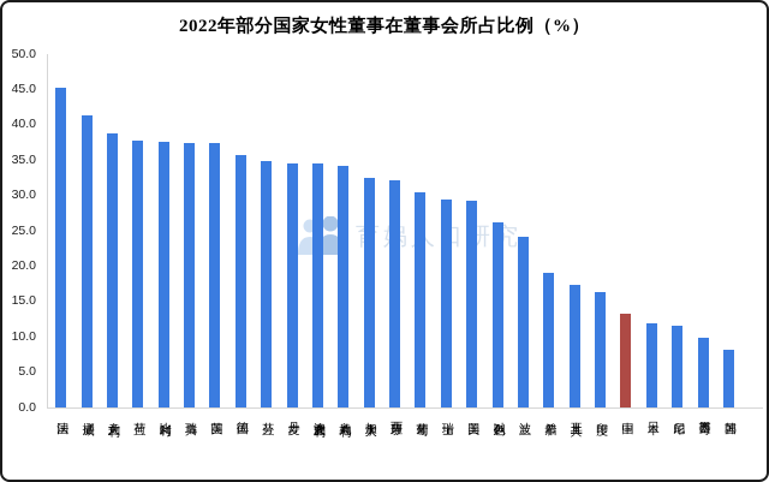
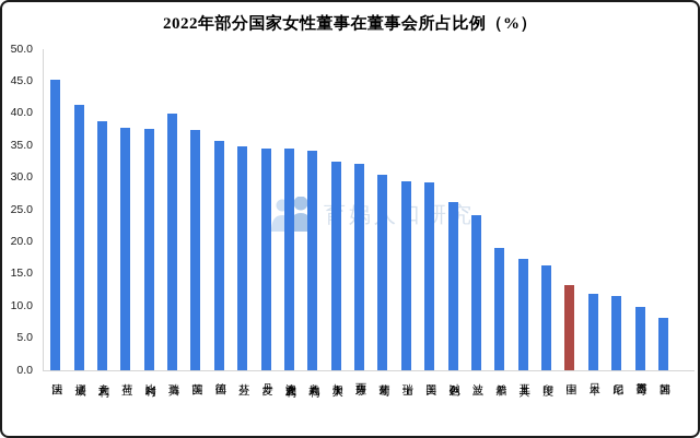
瑞典: 38 -> 40
